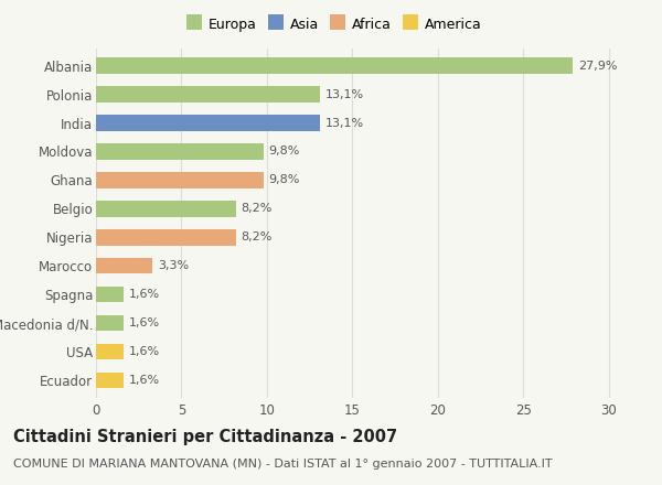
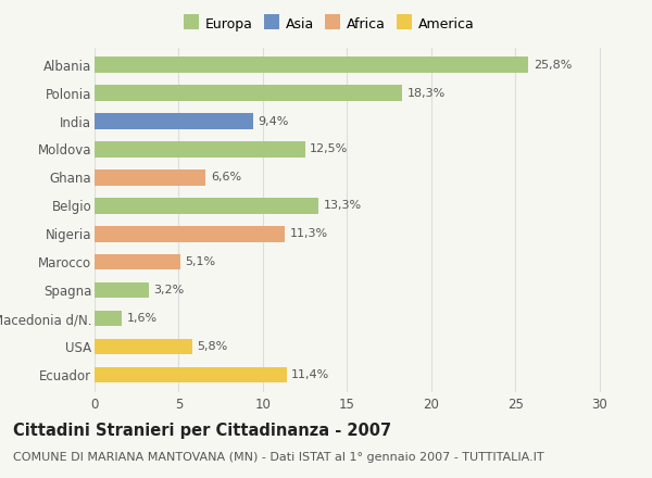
Albania: 27,9% -> 25,8%
Polonia: 13,1% -> 18,3%
India: 13,1% -> 9,4%
Moldova: 9,8% -> 12,5%
Ghana: 9,8% -> 6,6%
Belgio: 8,2% -> 13,3%
Nigeria: 8,2% -> 11,3%
Marocco: 3,3% -> 5,1%
Spagna: 1,6% -> 3,2%
USA: 1,6% -> 5,8%
Ecuador: 1,6% -> 11,4%
